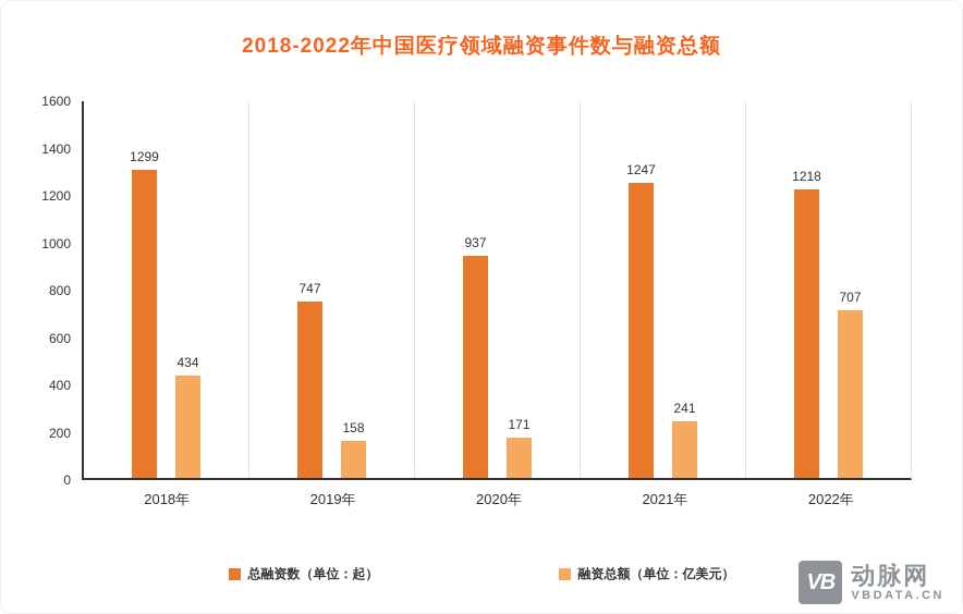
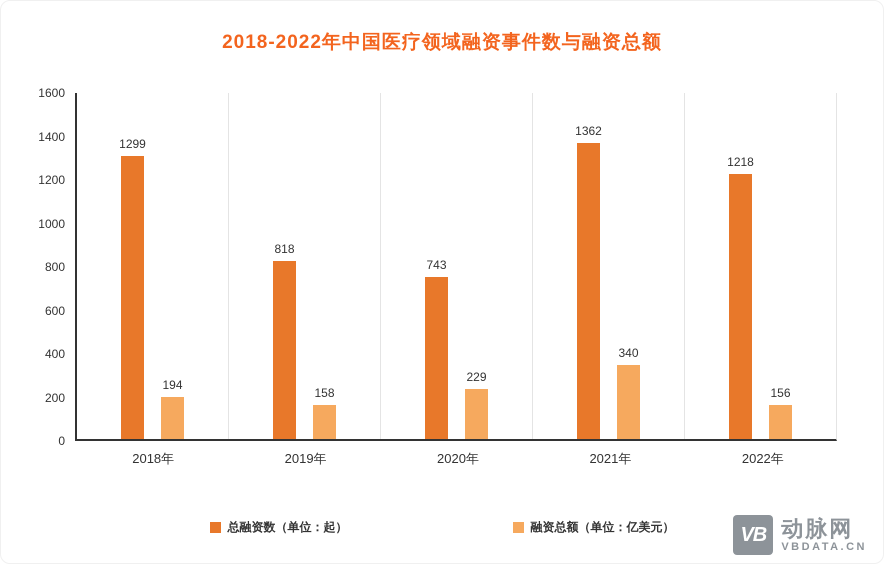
融资总额（单位：亿美元）/2018年: 434 -> 194
总融资数（单位：起）/2019年: 747 -> 818
总融资数（单位：起）/2020年: 937 -> 743
融资总额（单位：亿美元）/2020年: 171 -> 229
总融资数（单位：起）/2021年: 1247 -> 1362
融资总额（单位：亿美元）/2021年: 241 -> 340
融资总额（单位：亿美元）/2022年: 707 -> 156
